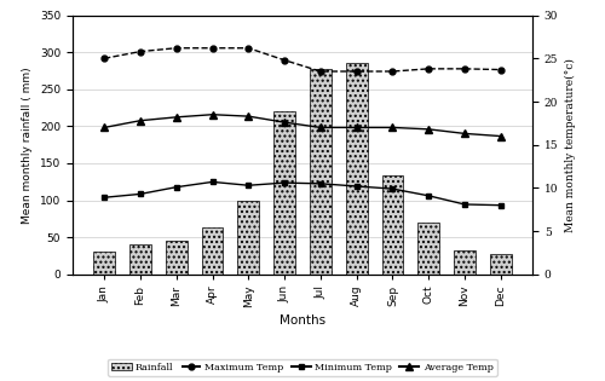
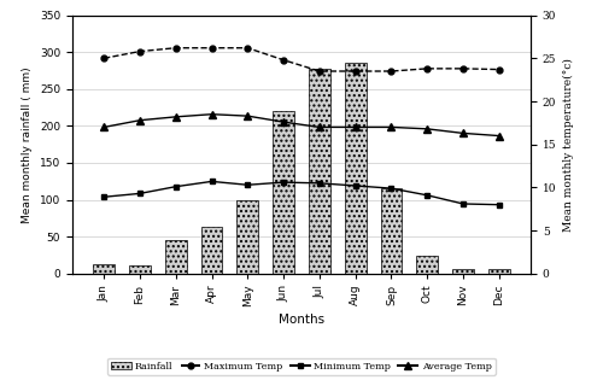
Rainfall/Jan: 30 -> 12
Rainfall/Feb: 40 -> 11
Rainfall/Sep: 134 -> 115
Rainfall/Oct: 70 -> 25
Rainfall/Nov: 32 -> 6
Rainfall/Dec: 28 -> 7
